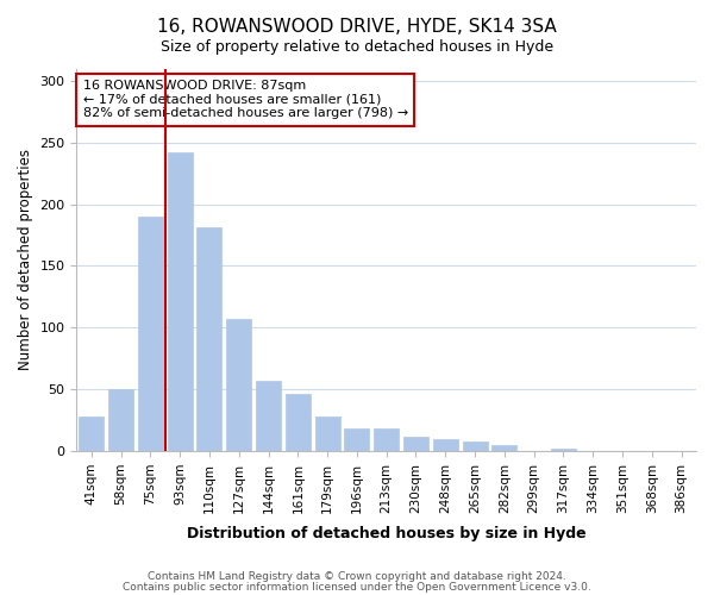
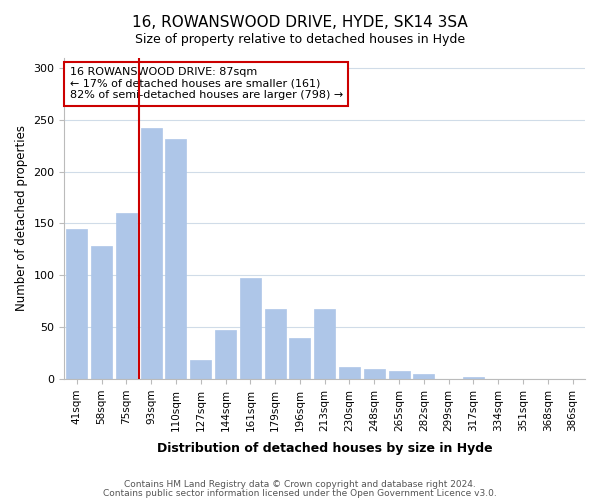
41sqm: 28 -> 145
58sqm: 50 -> 128
75sqm: 190 -> 160
110sqm: 181 -> 231
127sqm: 107 -> 18
144sqm: 57 -> 47
161sqm: 46 -> 97
179sqm: 28 -> 68
196sqm: 18 -> 40
213sqm: 18 -> 68
